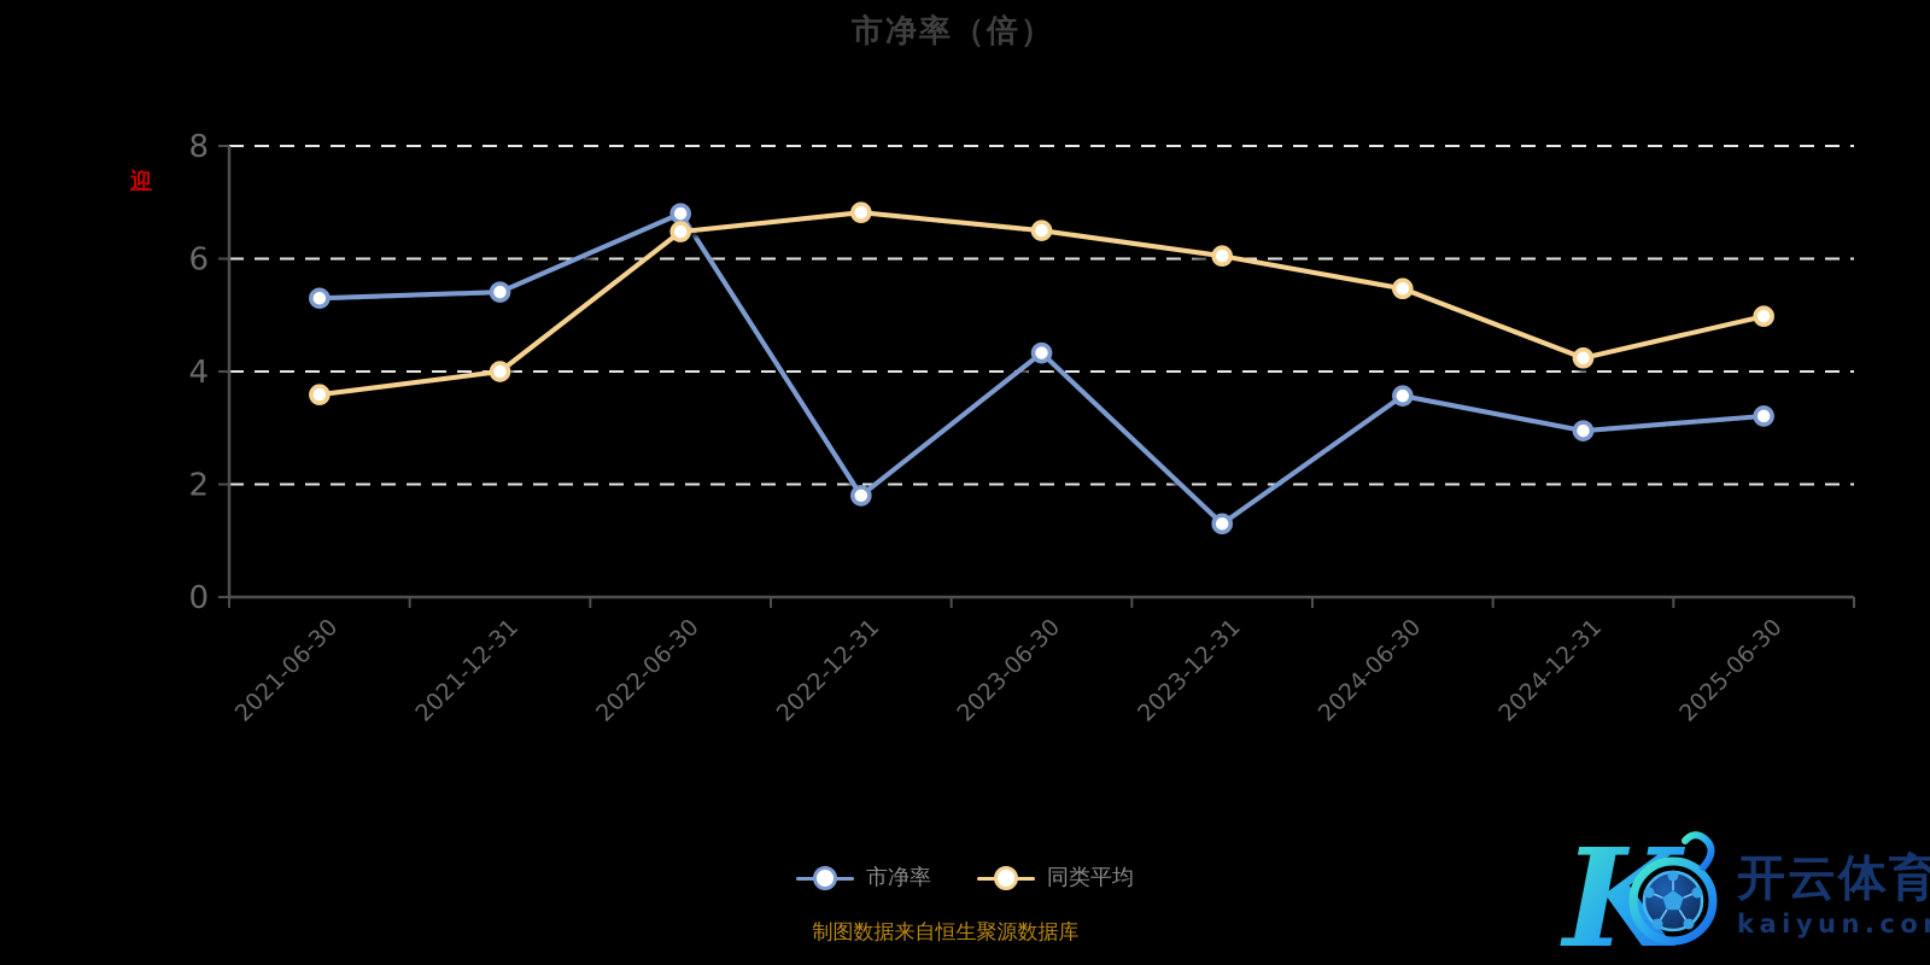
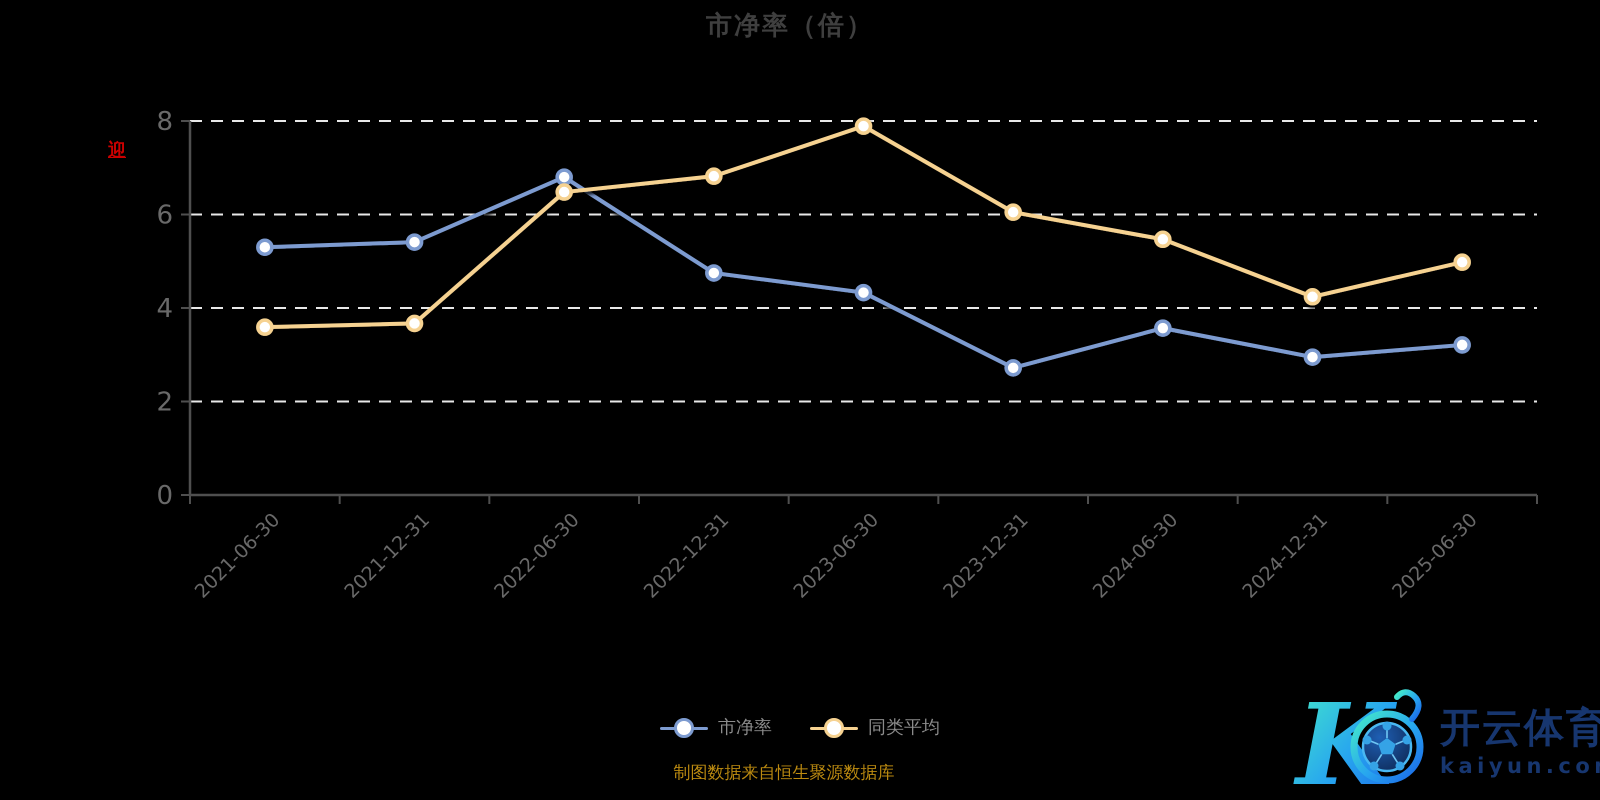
同类平均/2021-12-31: 4.0 -> 3.7
市净率/2022-12-31: 1.8 -> 4.8
同类平均/2023-06-30: 6.5 -> 7.9
市净率/2023-12-31: 1.3 -> 2.7
